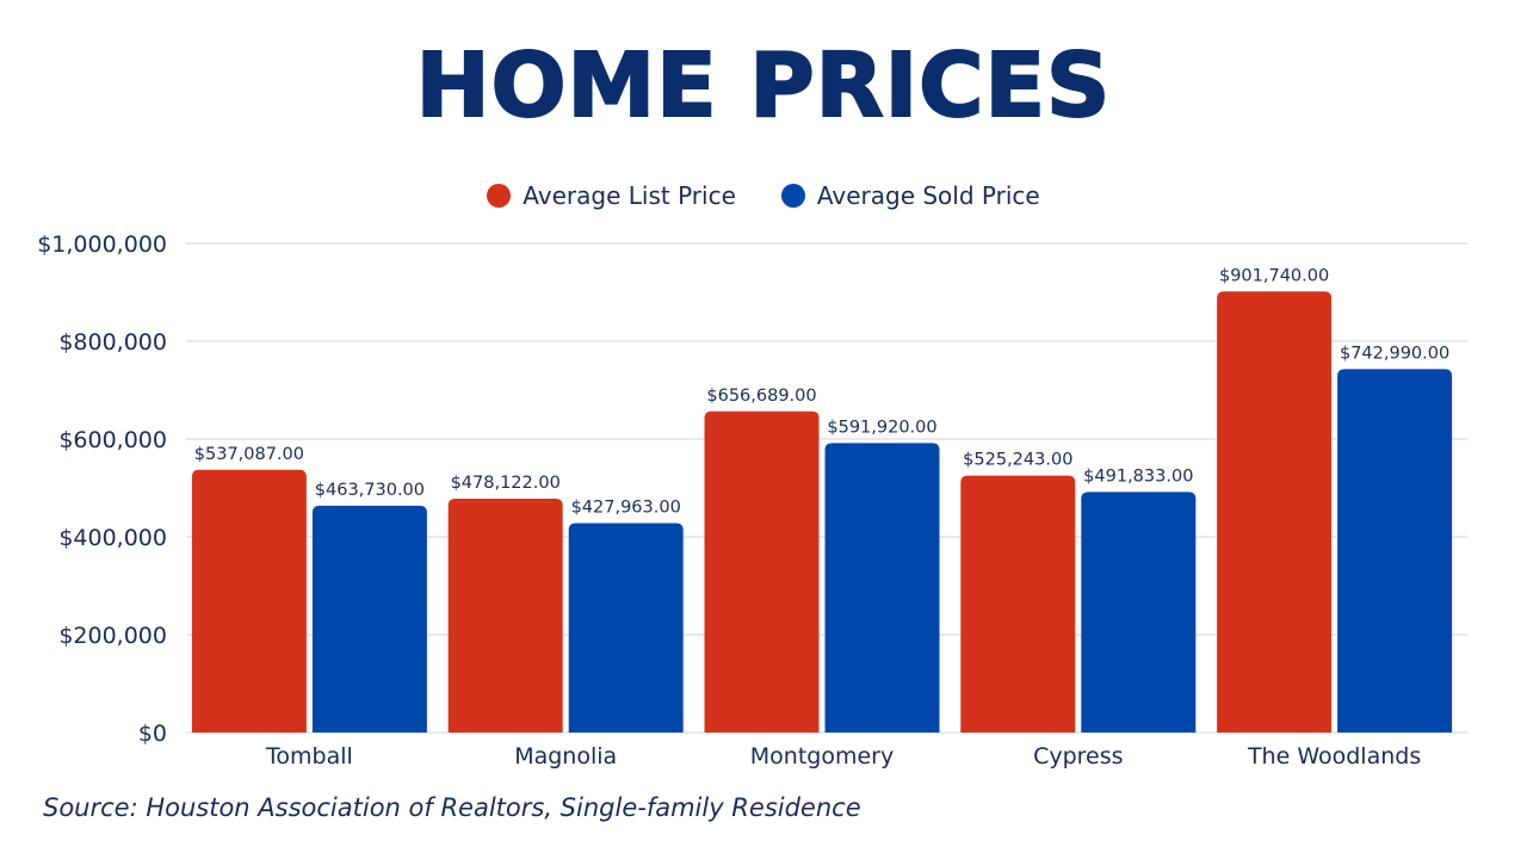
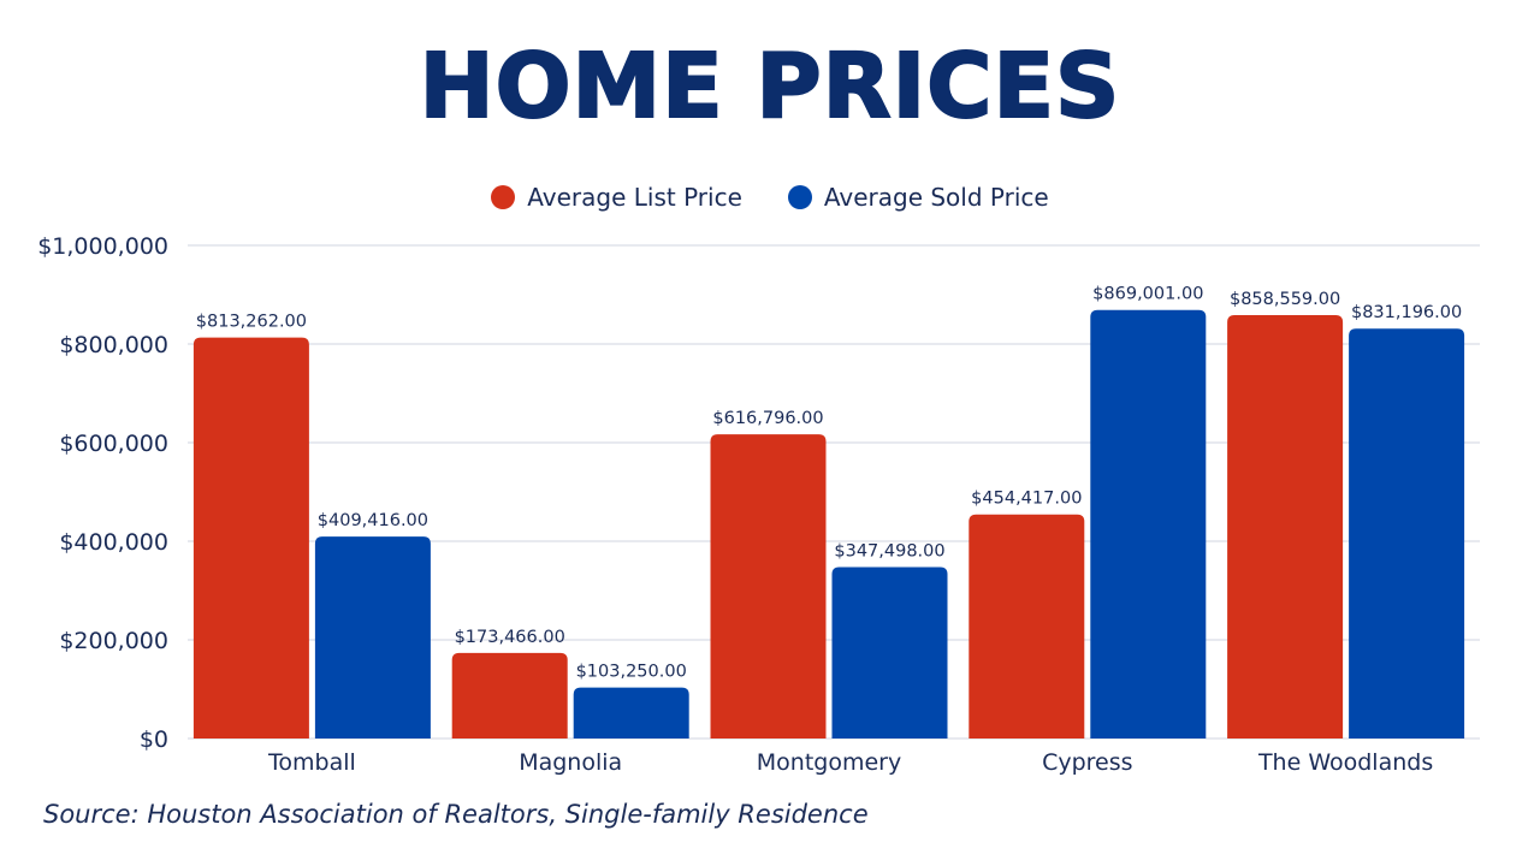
Average List Price/Tomball: $537,087.00 -> $813,262.00
Average Sold Price/Tomball: $463,730.00 -> $409,416.00
Average List Price/Magnolia: $478,122.00 -> $173,466.00
Average Sold Price/Magnolia: $427,963.00 -> $103,250.00
Average List Price/Montgomery: $656,689.00 -> $616,796.00
Average Sold Price/Montgomery: $591,920.00 -> $347,498.00
Average List Price/Cypress: $525,243.00 -> $454,417.00
Average Sold Price/Cypress: $491,833.00 -> $869,001.00
Average List Price/The Woodlands: $901,740.00 -> $858,559.00
Average Sold Price/The Woodlands: $742,990.00 -> $831,196.00
